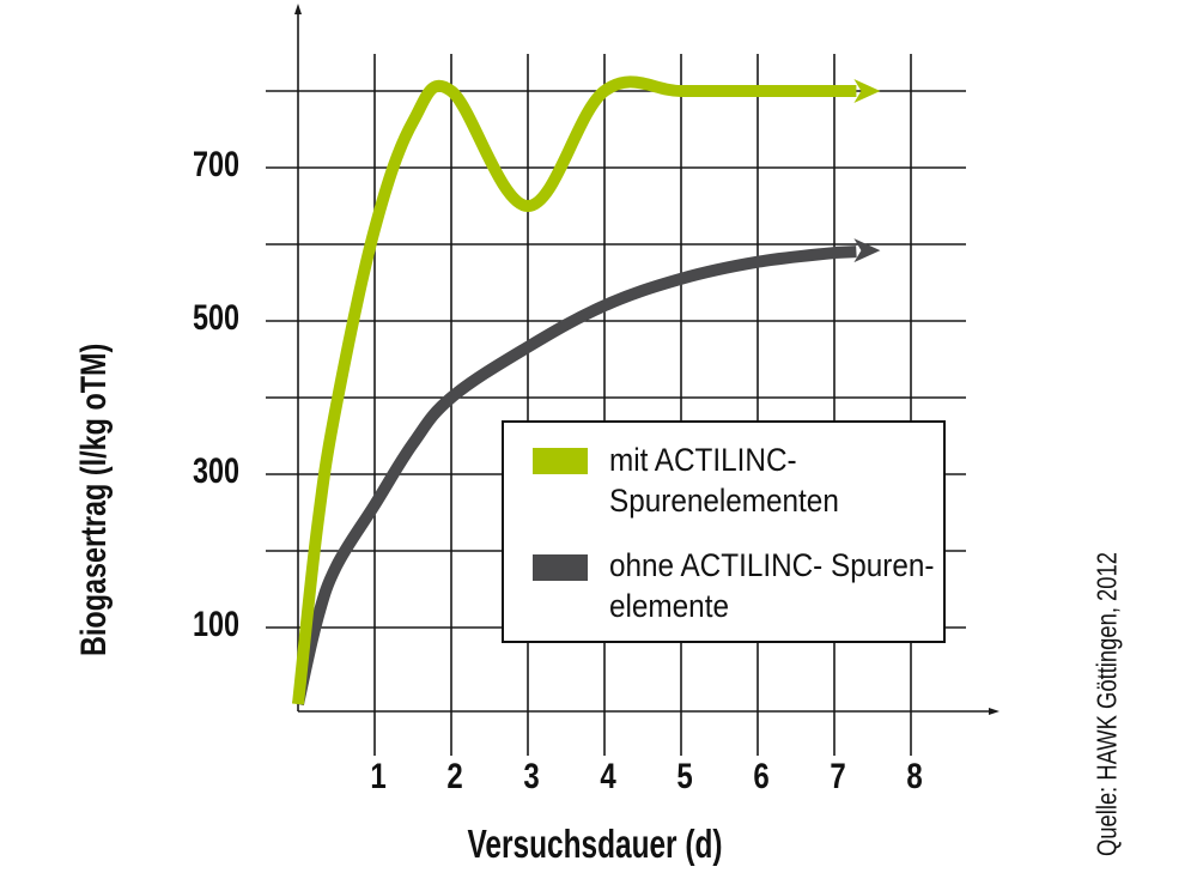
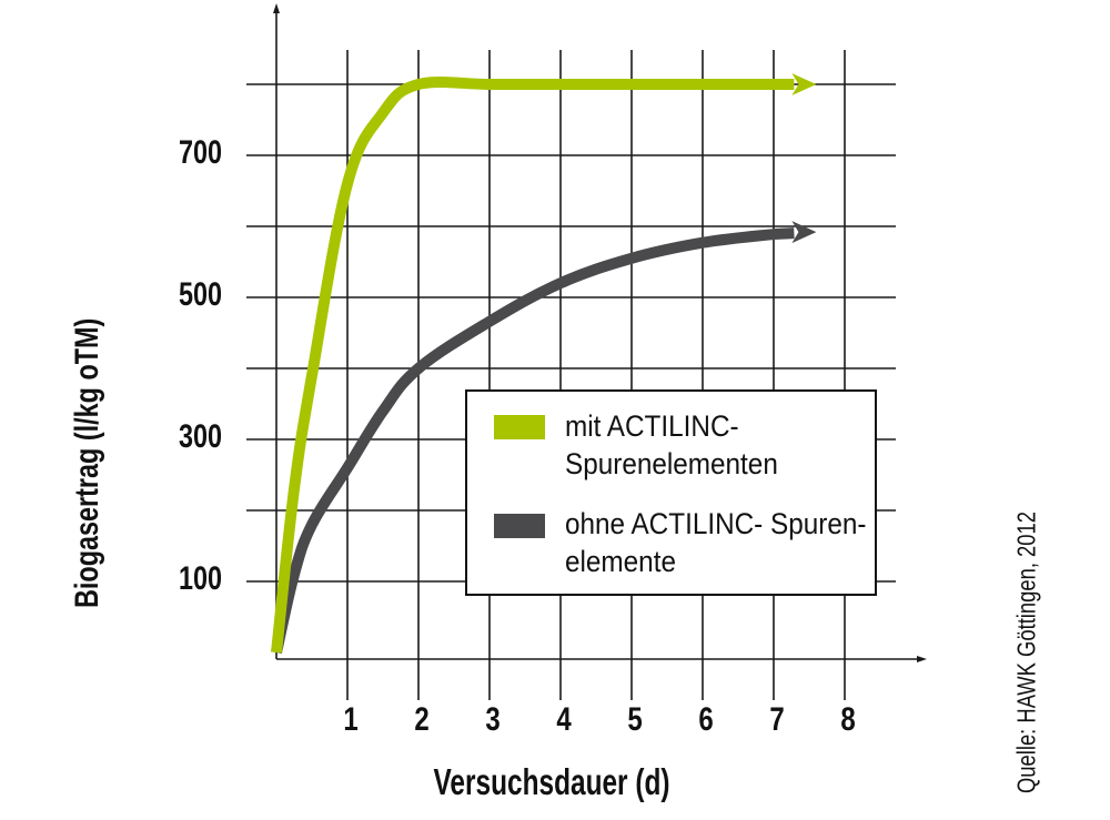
mit ACTILINC-Spurenelementen/1: 620 -> 660
mit ACTILINC-Spurenelementen/3: 650 -> 800
